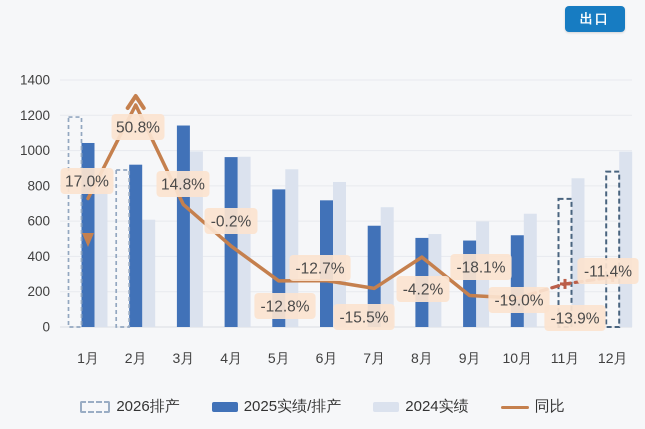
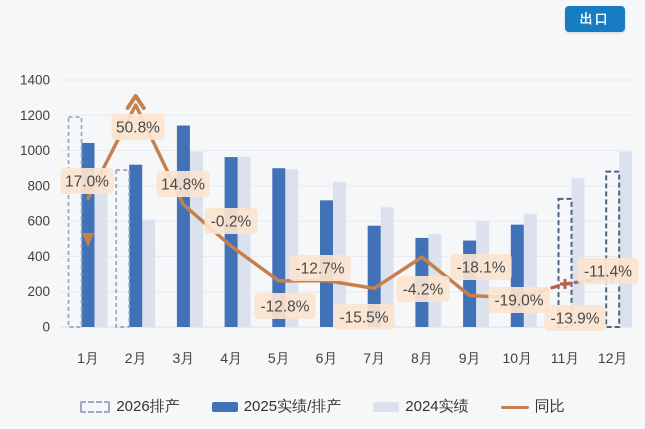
2025实绩/排产/5月: 780 -> 900
2025实绩/排产/10月: 520 -> 580
